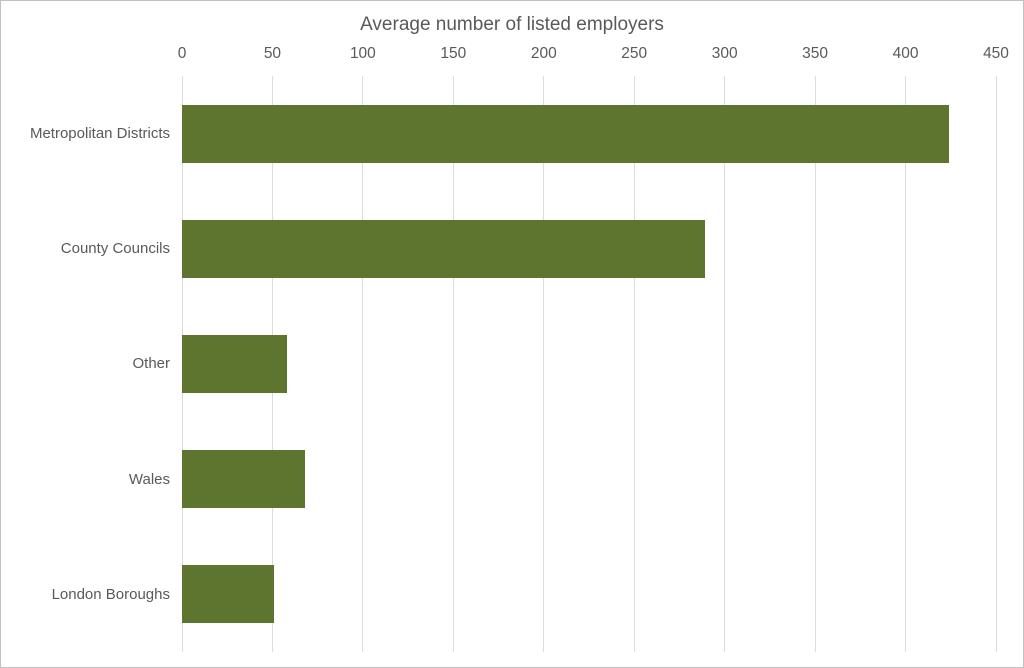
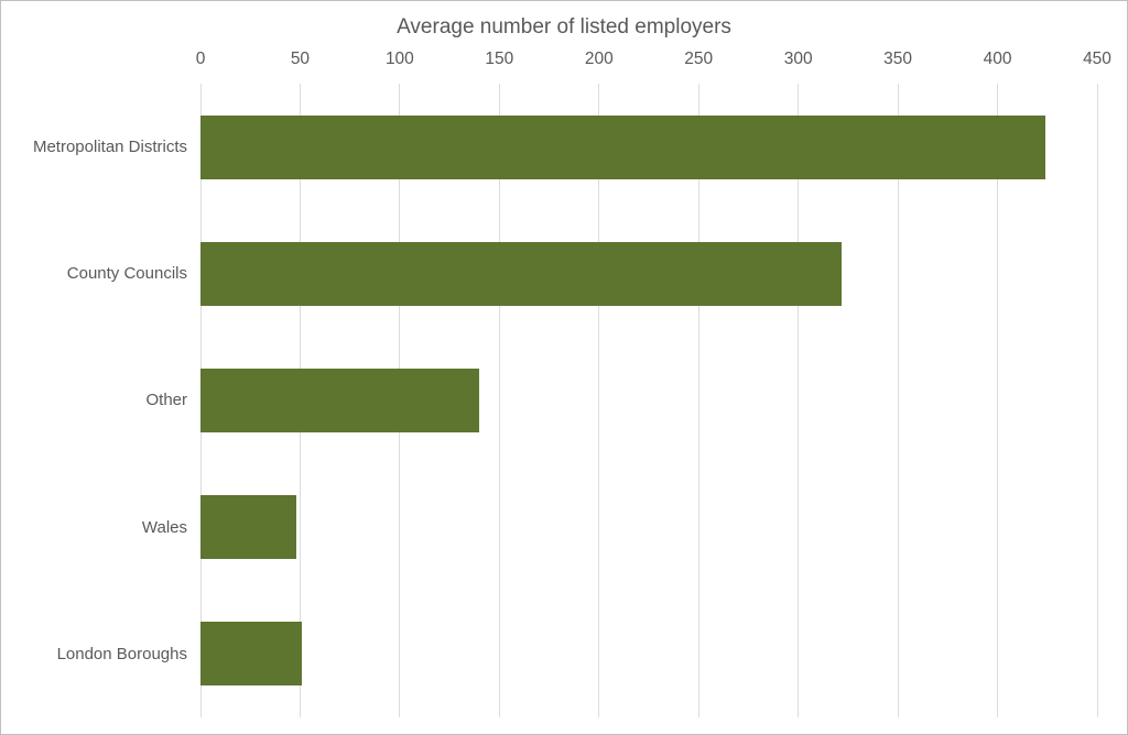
County Councils: 289 -> 322
Other: 58 -> 140
Wales: 68 -> 48
